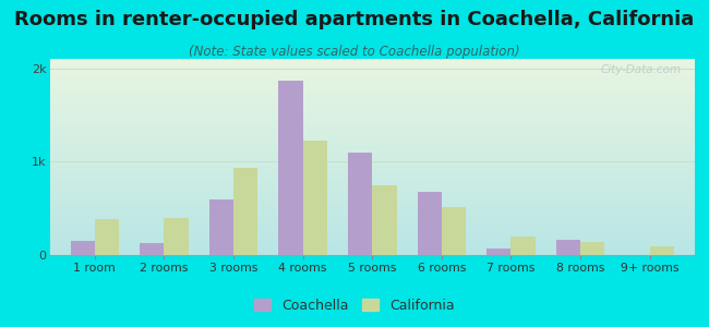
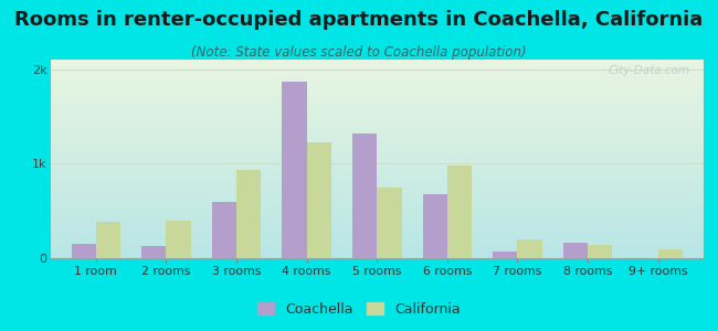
Coachella/5 rooms: 1.10k -> 1.32k
California/6 rooms: 0.51k -> 0.98k
